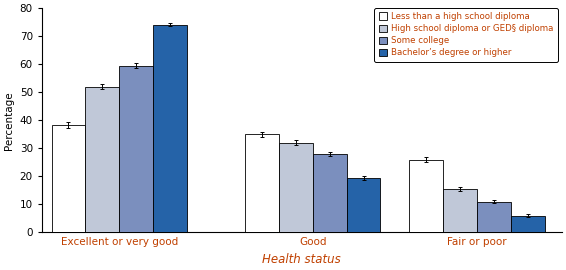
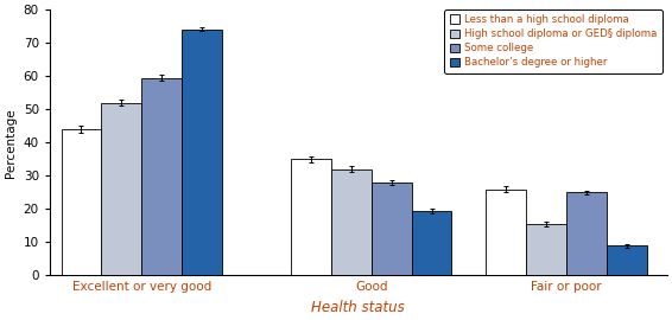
Less than a high school diploma/Excellent or very good: 38.3 -> 44.0
Some college/Fair or poor: 11.0 -> 25.0
Bachelor’s degree or higher/Fair or poor: 6.0 -> 9.0
